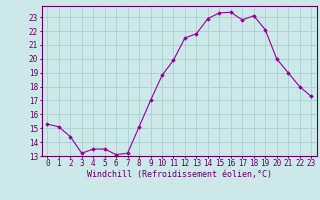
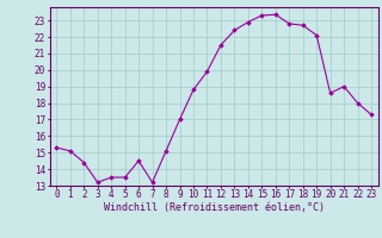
6: 13.1 -> 14.5
13: 21.8 -> 22.4
18: 23.1 -> 22.7
20: 20.0 -> 18.6
